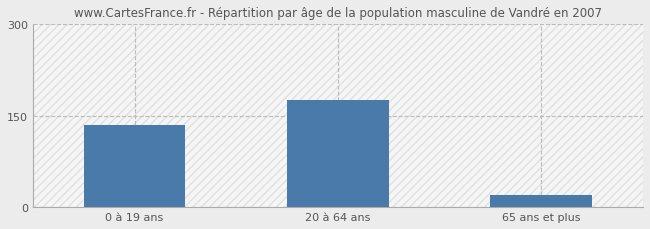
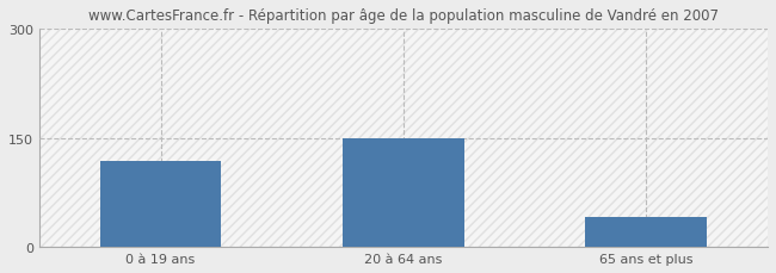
0 à 19 ans: 135 -> 118
20 à 64 ans: 175 -> 150
65 ans et plus: 20 -> 42
